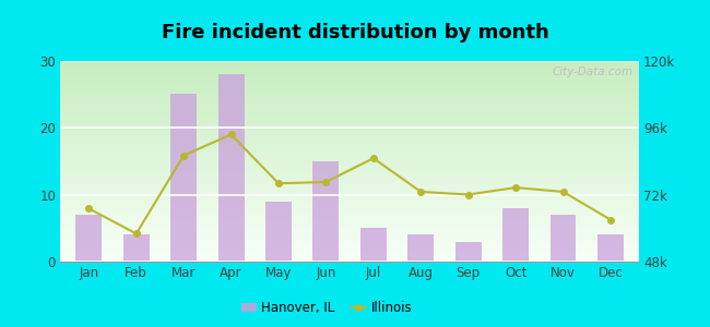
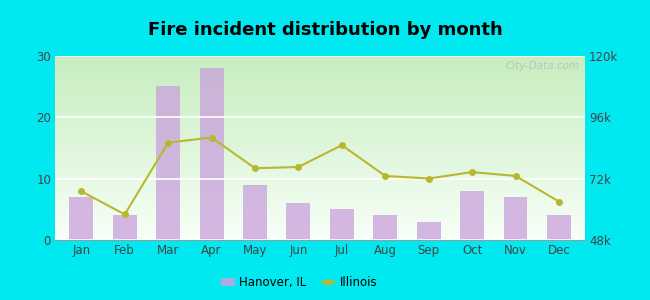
Illinois/Apr: 93.5k -> 88.0k
Hanover, IL/Jun: 15 -> 6
